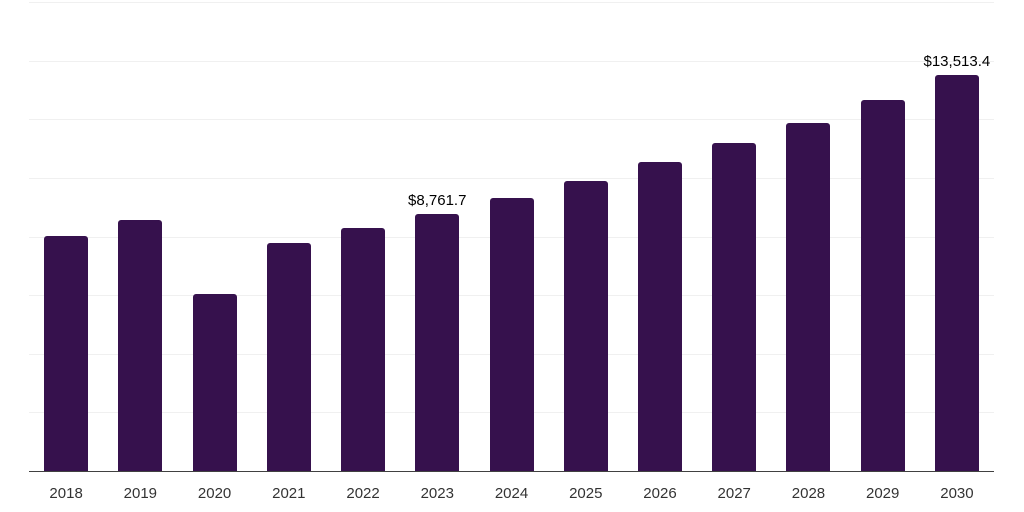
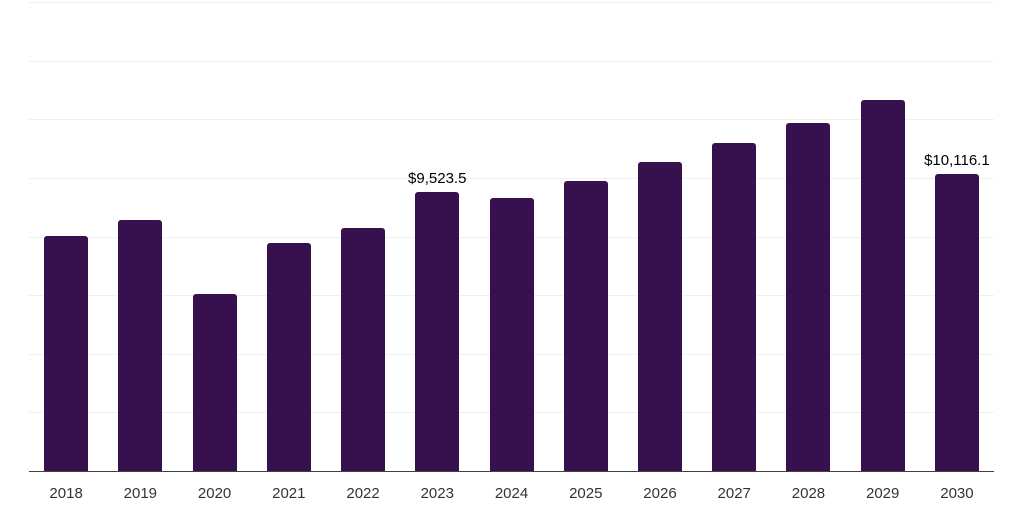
2023: $8,761.7 -> $9,523.5
2030: $13,513.4 -> $10,116.1
